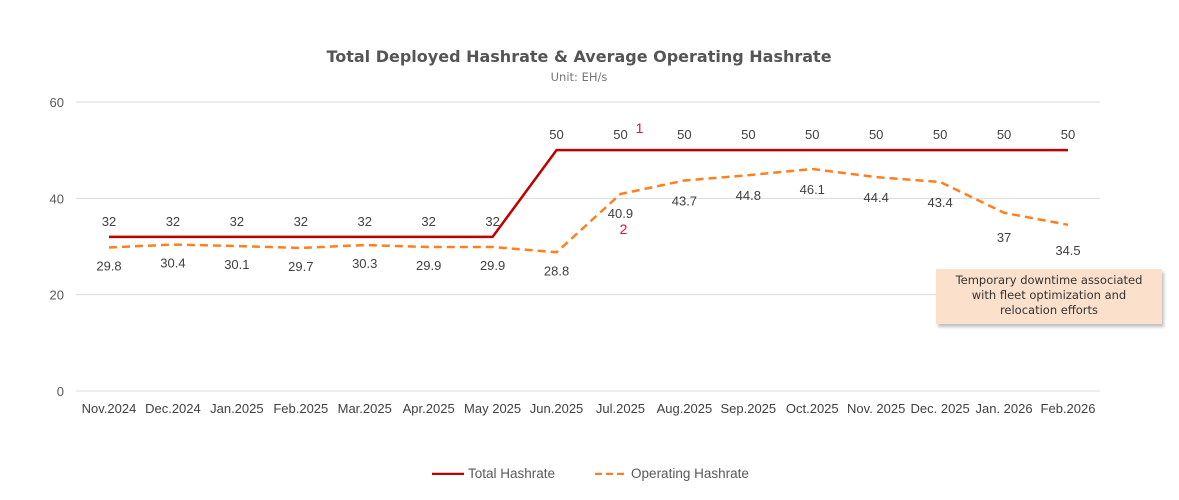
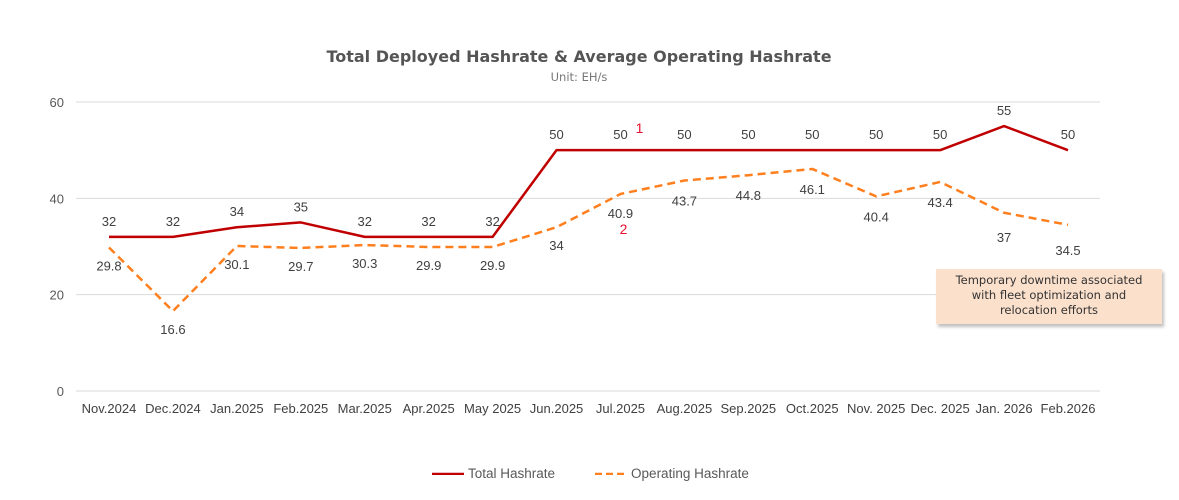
Operating Hashrate/Dec.2024: 30.4 -> 16.6
Total Hashrate/Jan.2025: 32 -> 34
Total Hashrate/Feb.2025: 32 -> 35
Operating Hashrate/Jun.2025: 28.8 -> 34
Operating Hashrate/Nov. 2025: 44.4 -> 40.4
Total Hashrate/Jan. 2026: 50 -> 55
